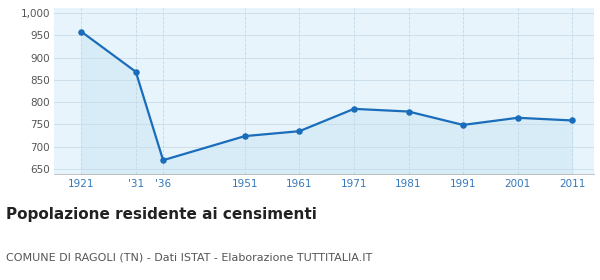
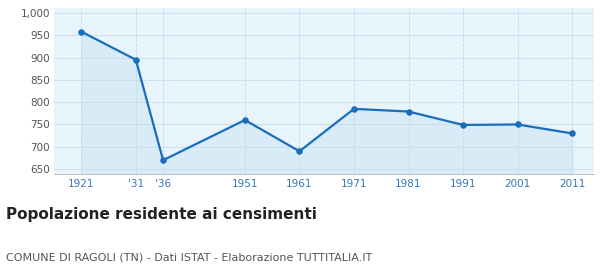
'31: 868 -> 895
1951: 724 -> 760
1961: 735 -> 690
2001: 765 -> 750
2011: 759 -> 730
